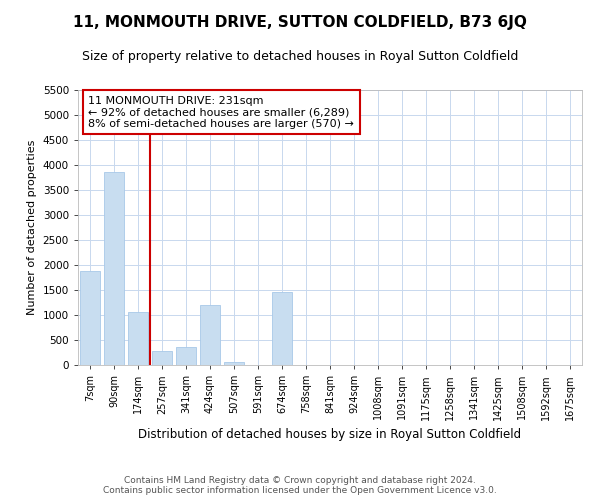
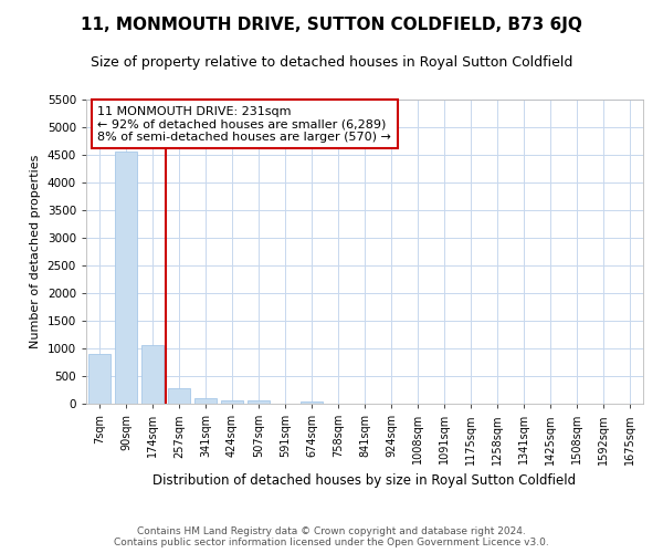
7sqm: 1880 -> 900
90sqm: 3860 -> 4560
341sqm: 360 -> 100
424sqm: 1200 -> 70
674sqm: 1460 -> 50
